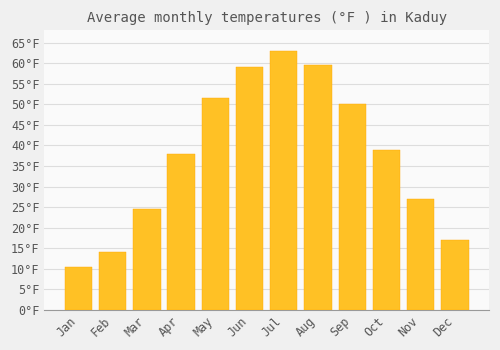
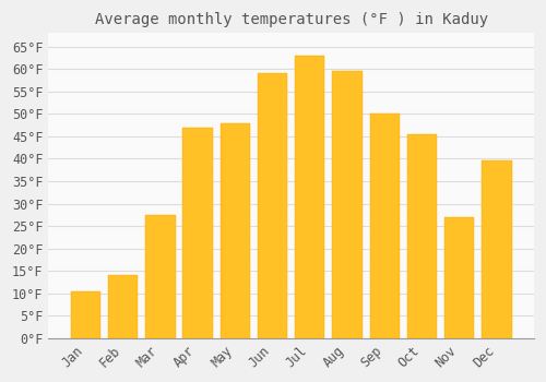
Mar: 24.5°F -> 27.5°F
Apr: 38.0°F -> 47.0°F
May: 51.5°F -> 48.0°F
Oct: 39.0°F -> 45.5°F
Dec: 17.0°F -> 39.5°F
